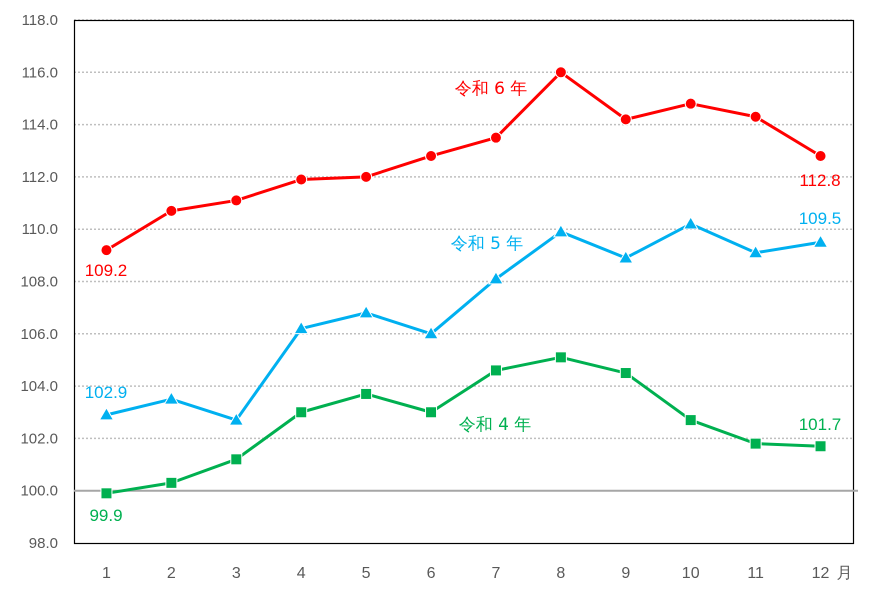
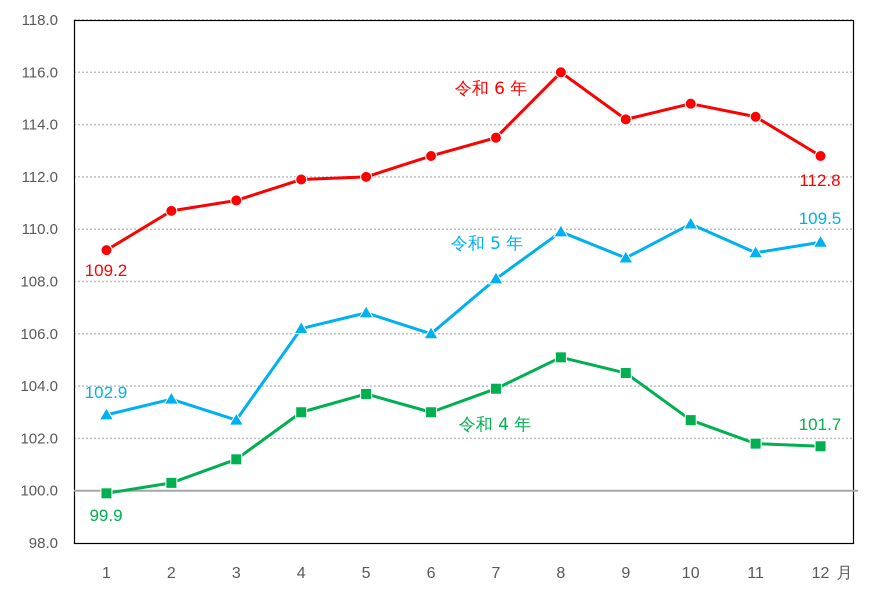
令和 4 年/7: 104.6 -> 103.9
